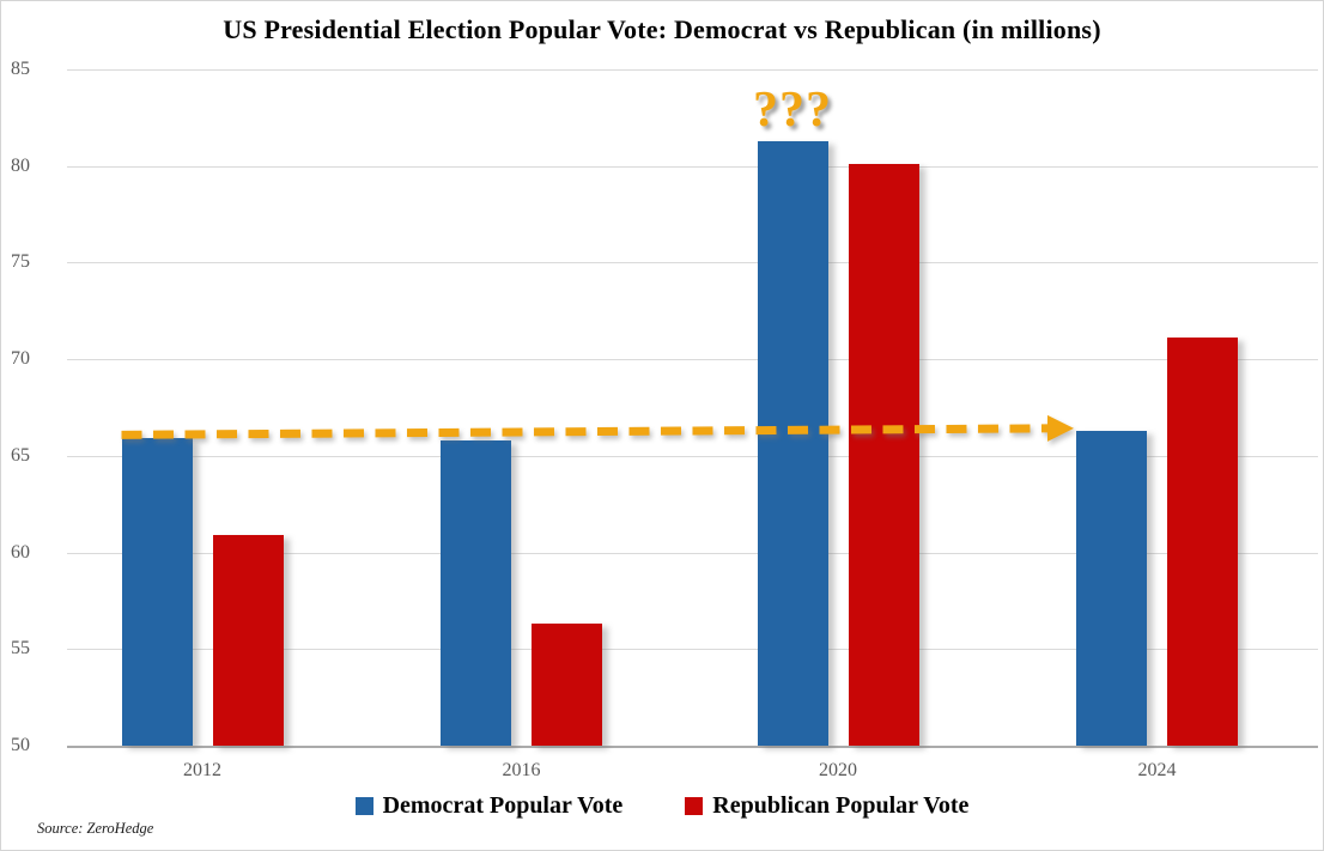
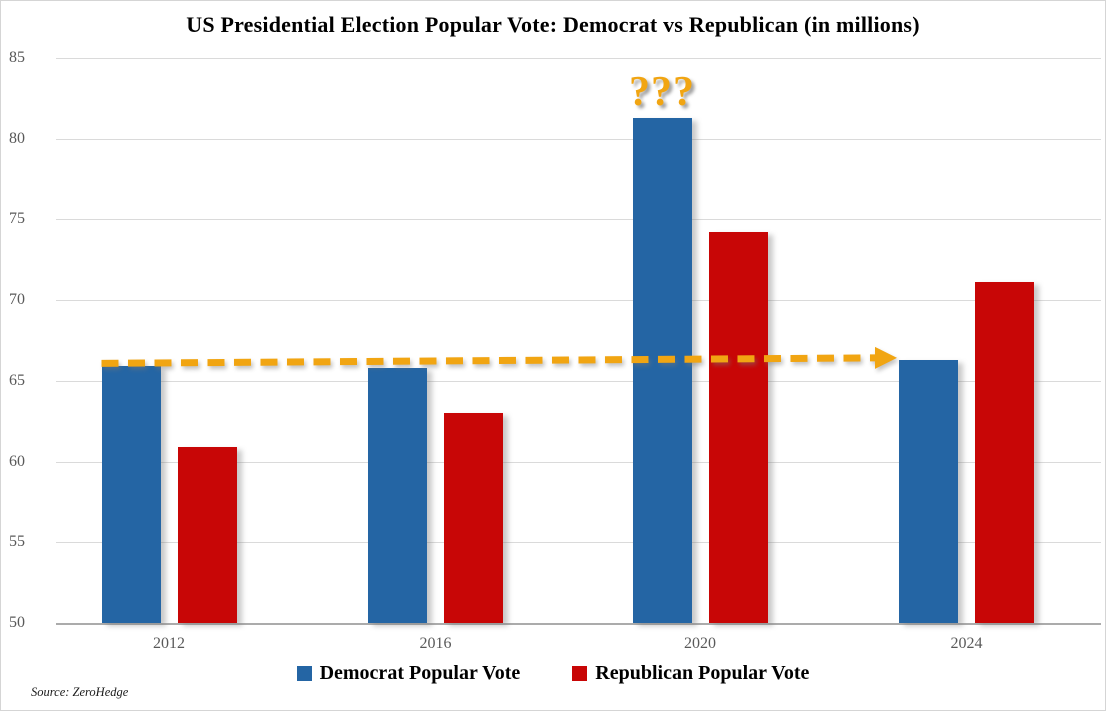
Republican Popular Vote/2016: 56.3 -> 63.0
Republican Popular Vote/2020: 80.1 -> 74.2
